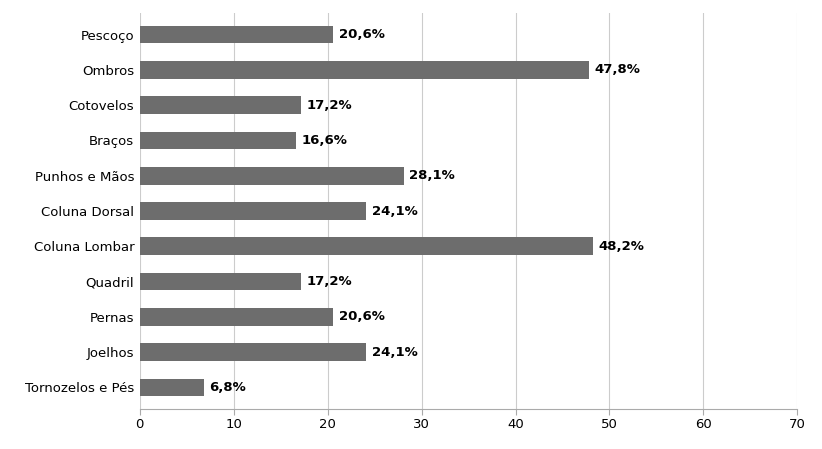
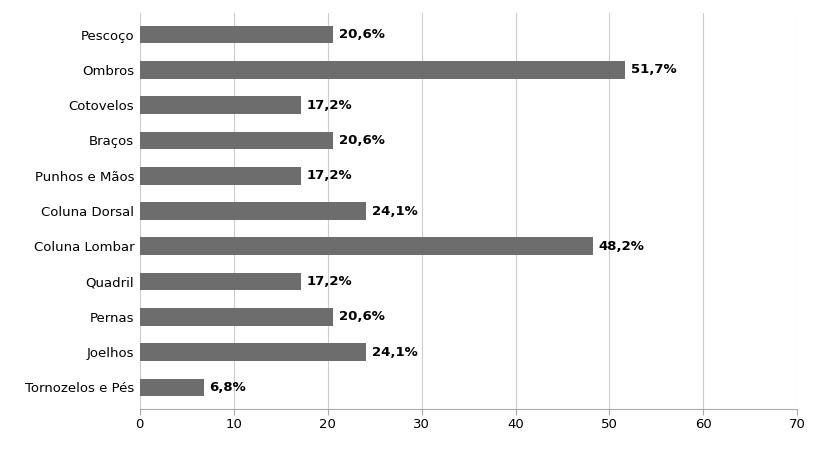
Ombros: 47,8% -> 51,7%
Braços: 16,6% -> 20,6%
Punhos e Mãos: 28,1% -> 17,2%
